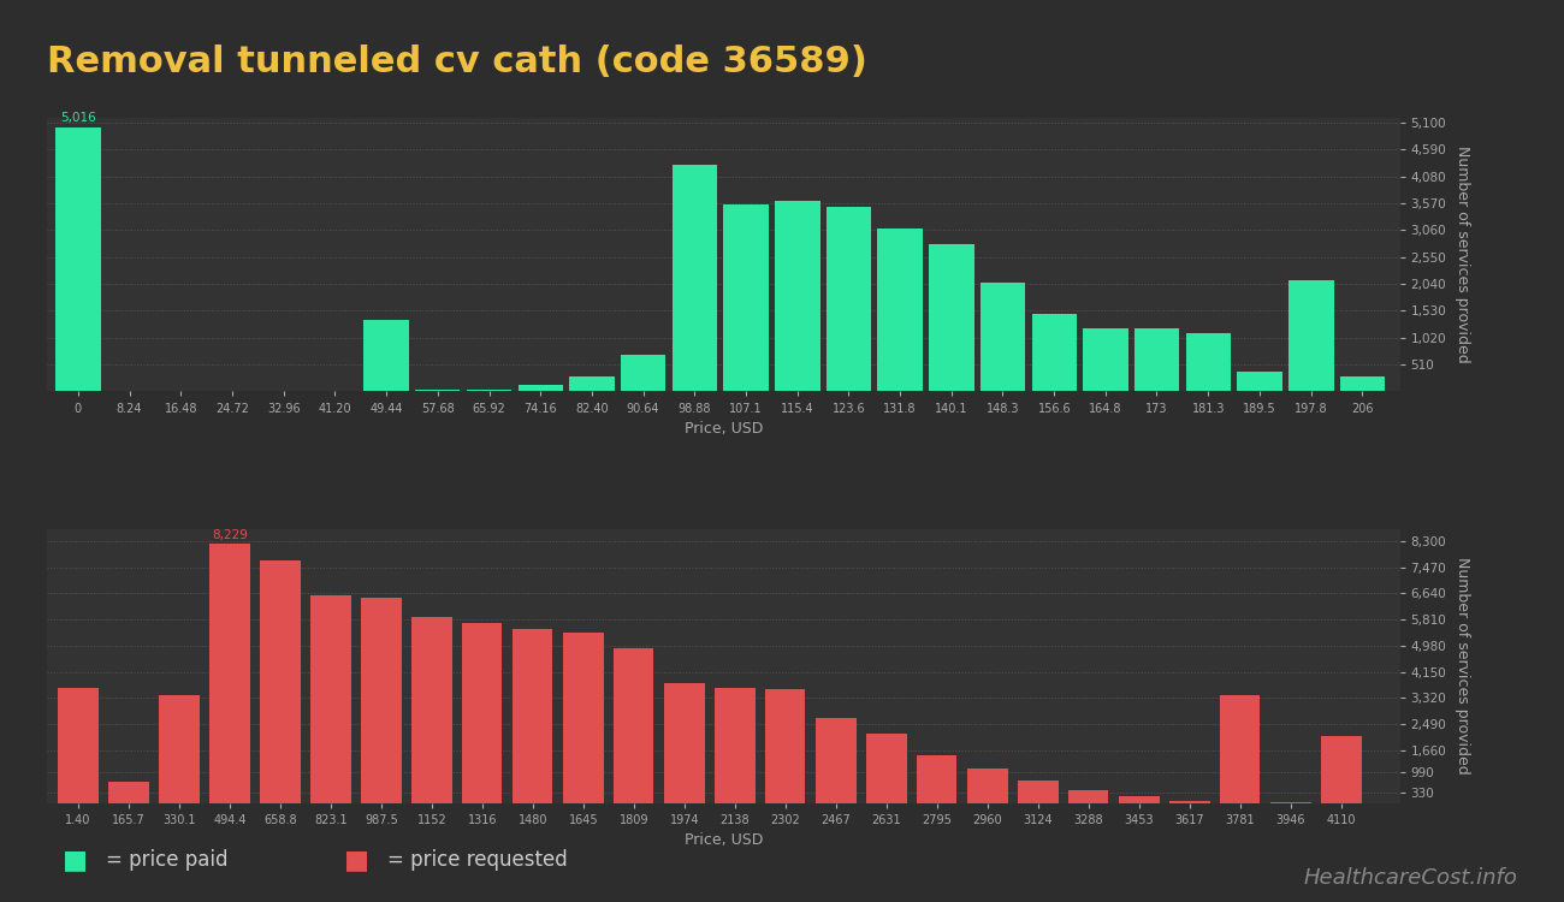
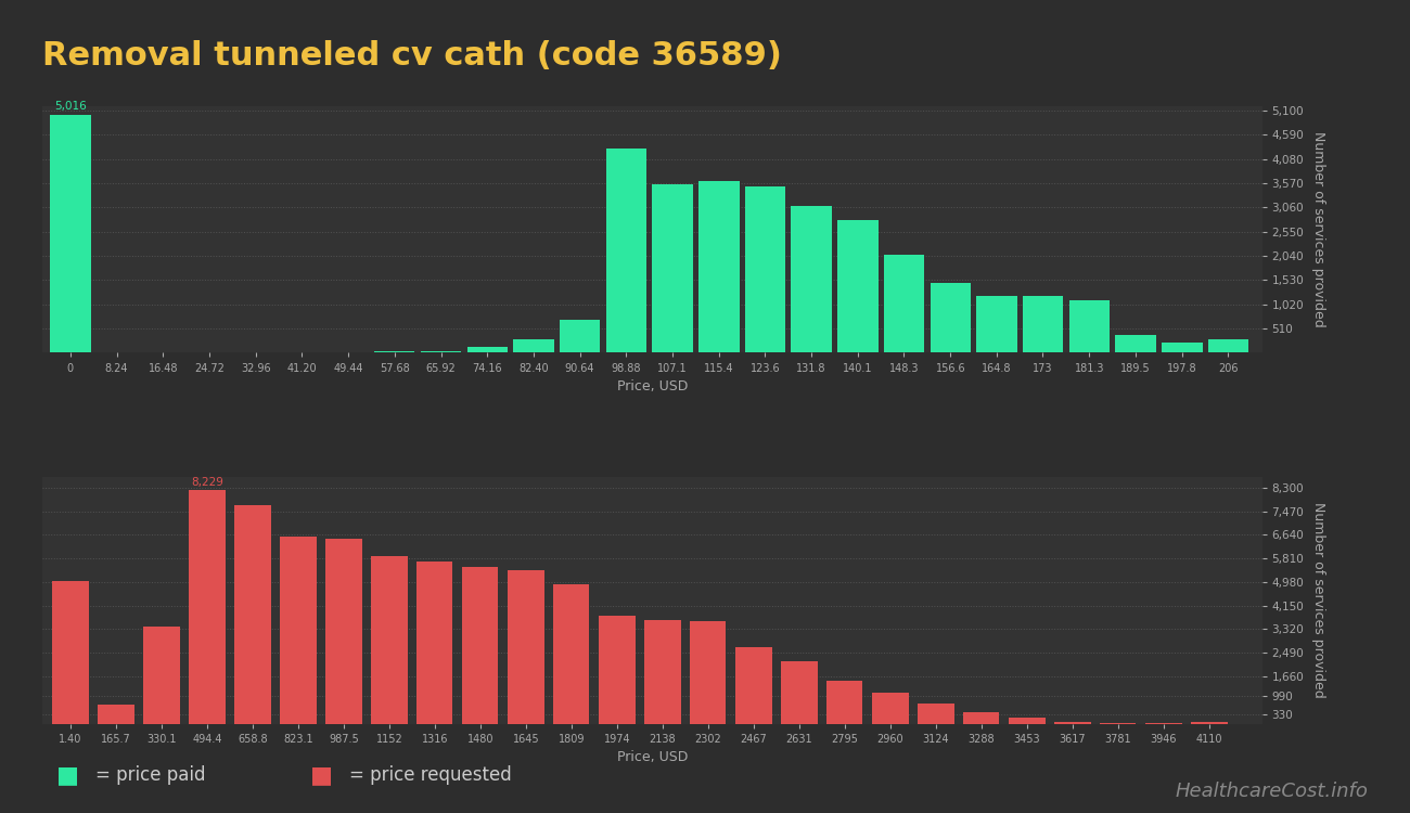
49.44: 1,350 -> 10
197.8: 2,100 -> 220
1.40: 3,650 -> 5,000
3781: 3,400 -> 30
4110: 2,100 -> 50
